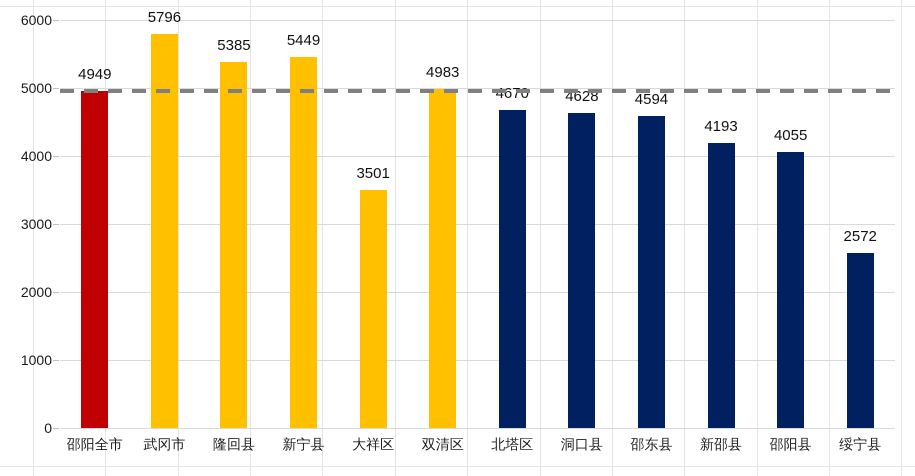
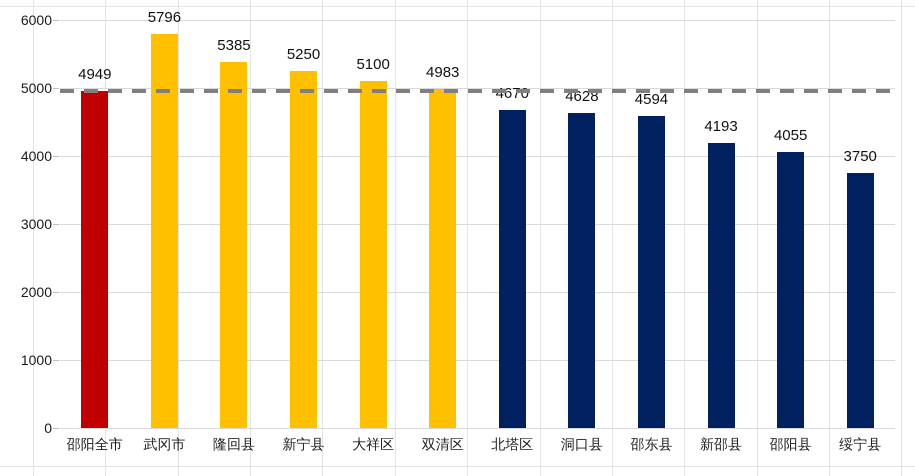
新宁县: 5449 -> 5250
大祥区: 3501 -> 5100
绥宁县: 2572 -> 3750
